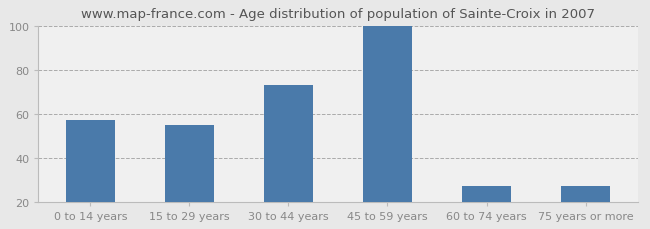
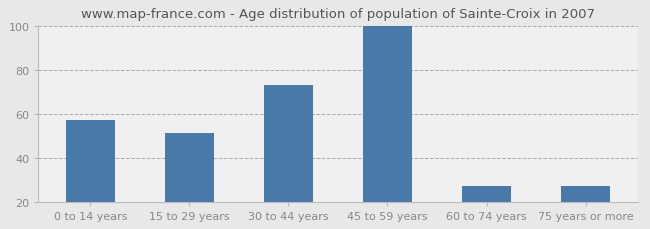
15 to 29 years: 55 -> 51
